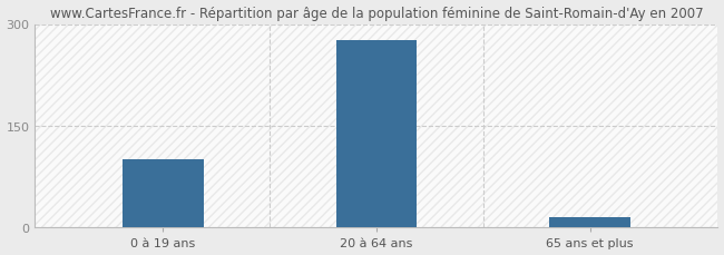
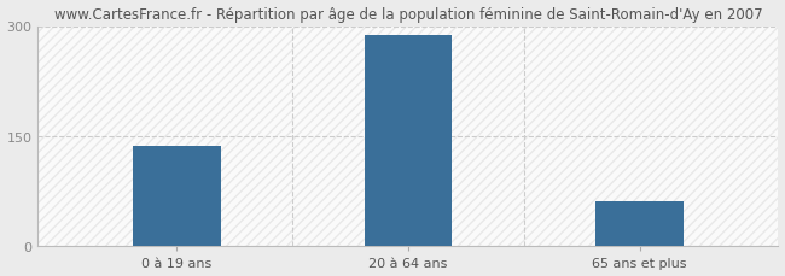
0 à 19 ans: 100 -> 136
20 à 64 ans: 276 -> 288
65 ans et plus: 16 -> 62
